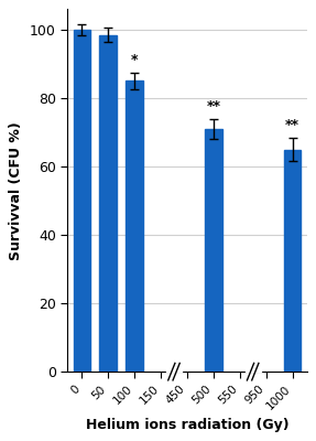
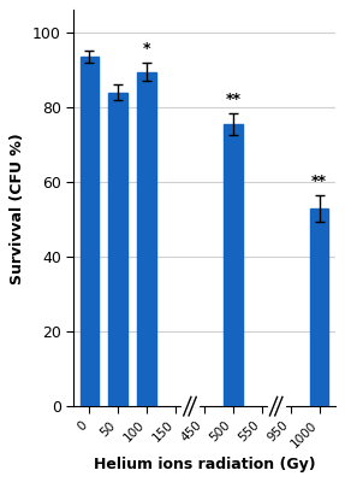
0: 100.0 -> 93.5
50: 98.5 -> 84.0
100: 85.0 -> 89.5
500: 71.0 -> 75.5
1000: 65.0 -> 53.0
